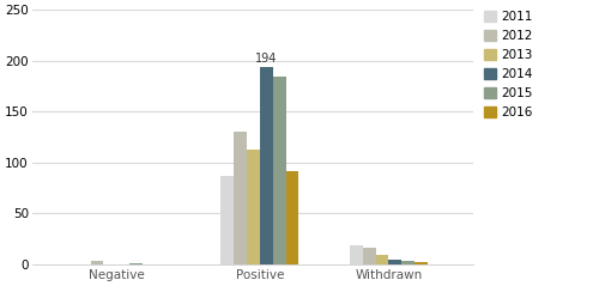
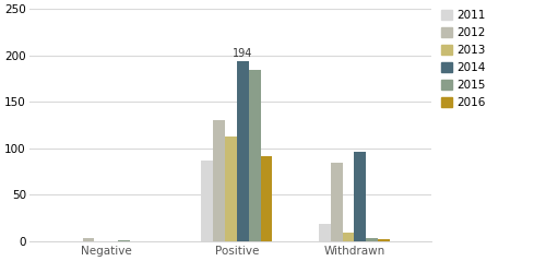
2012/Withdrawn: 16 -> 84
2014/Withdrawn: 4 -> 96
